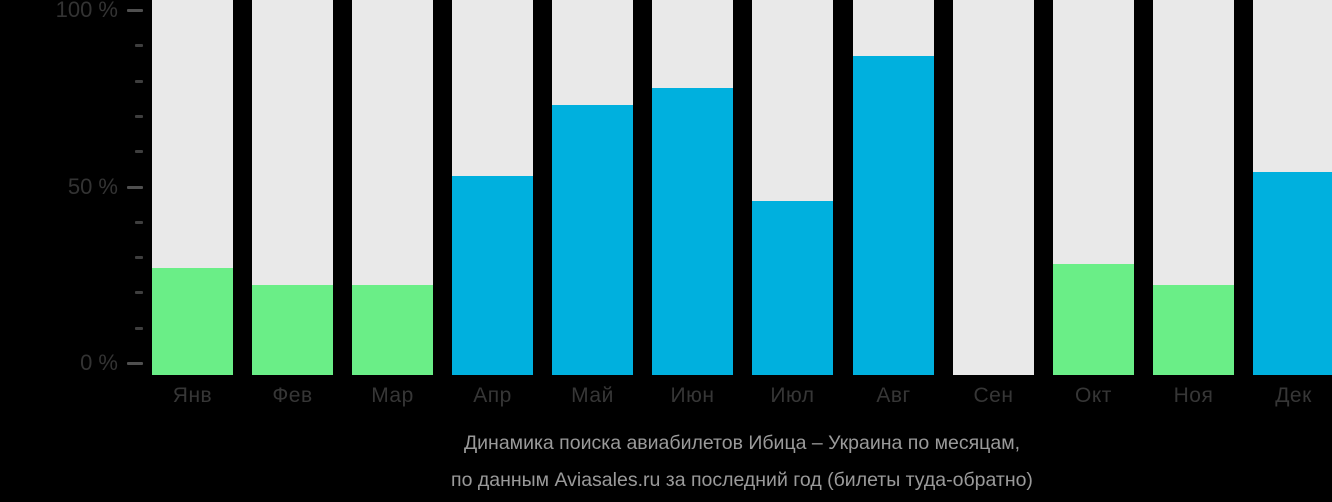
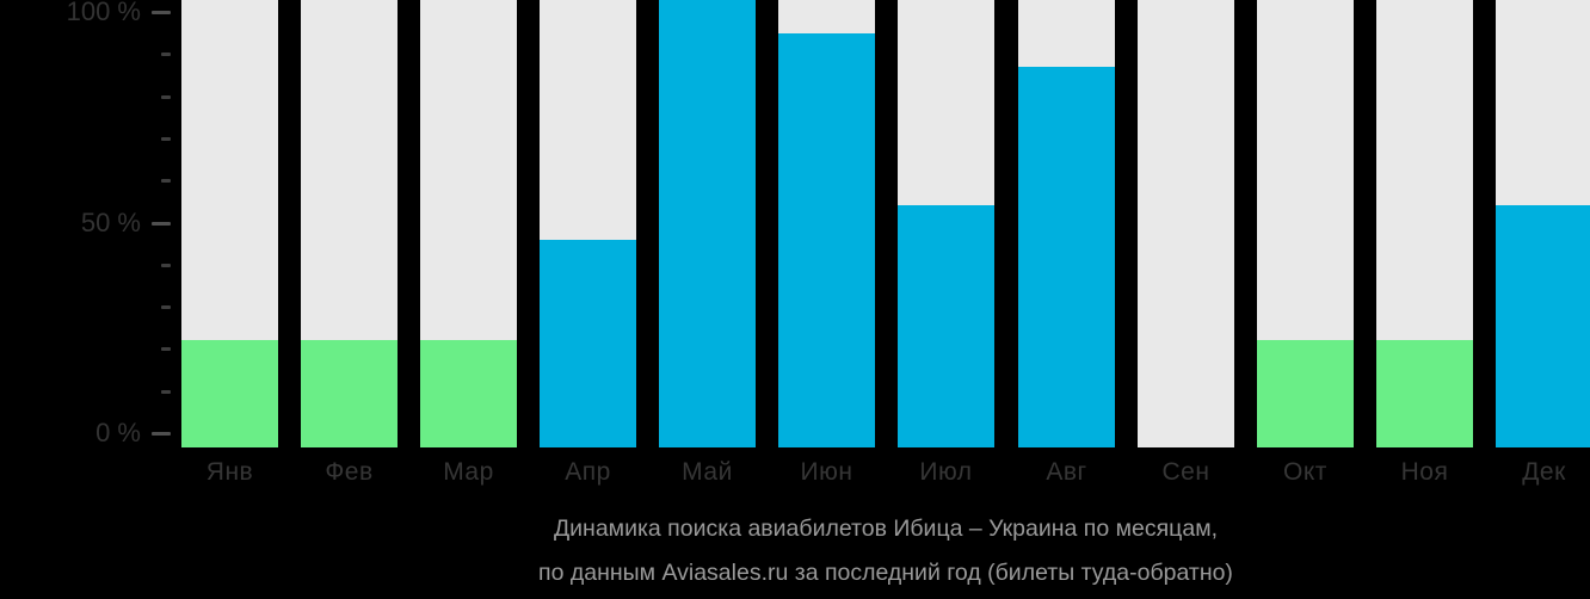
Янв: 27% -> 22%
Апр: 53% -> 46%
Май: 73% -> 100%
Июн: 78% -> 95%
Июл: 46% -> 54%
Окт: 28% -> 22%
